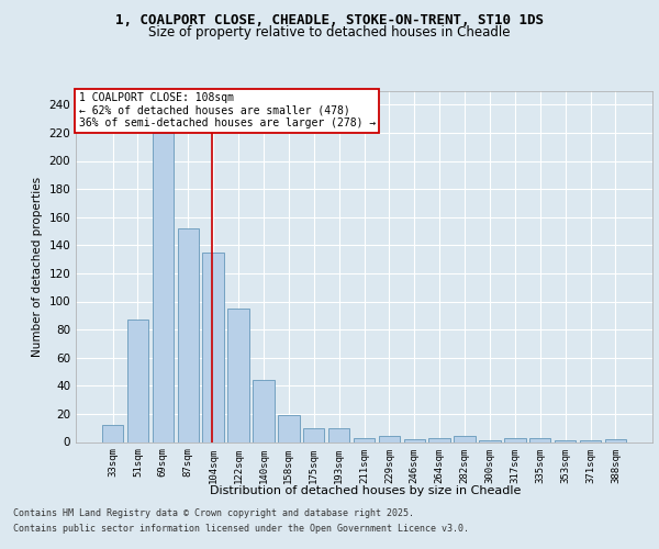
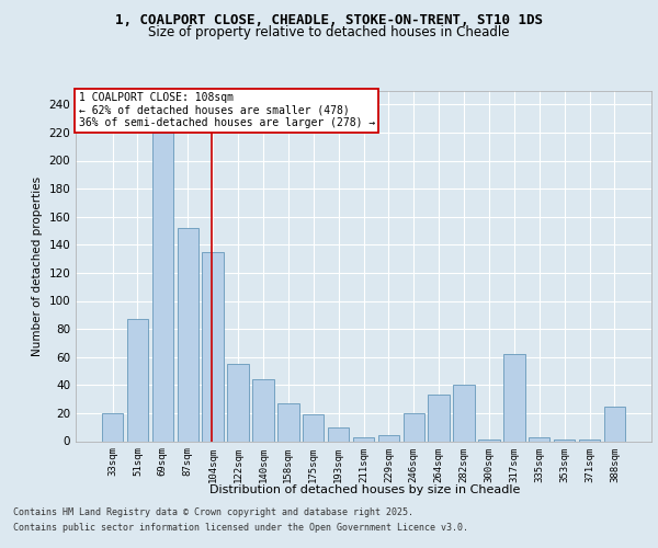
33sqm: 12 -> 20
122sqm: 95 -> 55
158sqm: 19 -> 27
175sqm: 10 -> 19
246sqm: 2 -> 20
264sqm: 3 -> 33
282sqm: 4 -> 40
317sqm: 3 -> 62
388sqm: 2 -> 25
